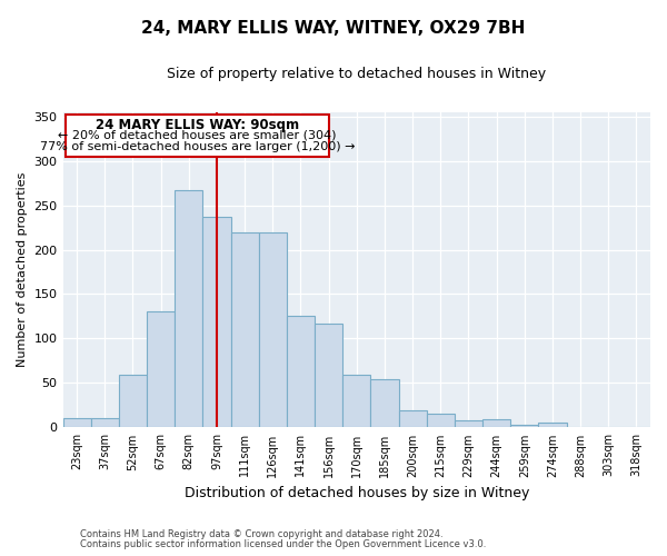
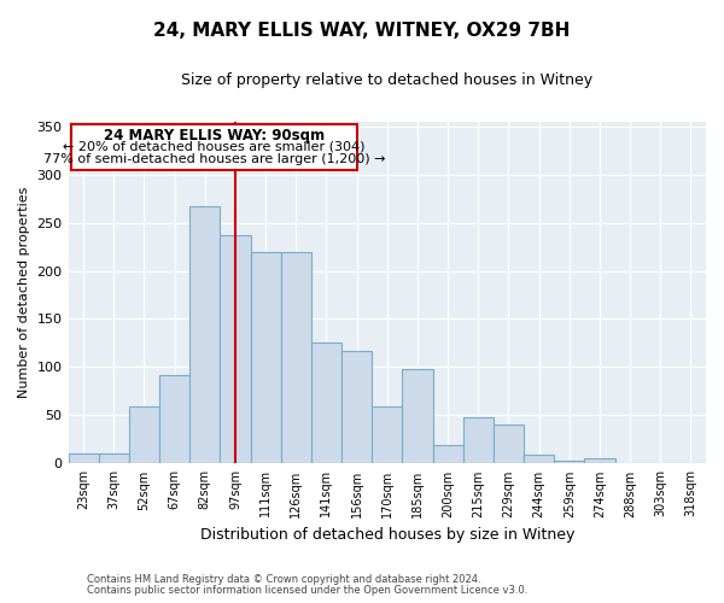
67sqm: 130 -> 92
185sqm: 54 -> 98
215sqm: 15 -> 48
229sqm: 8 -> 40
